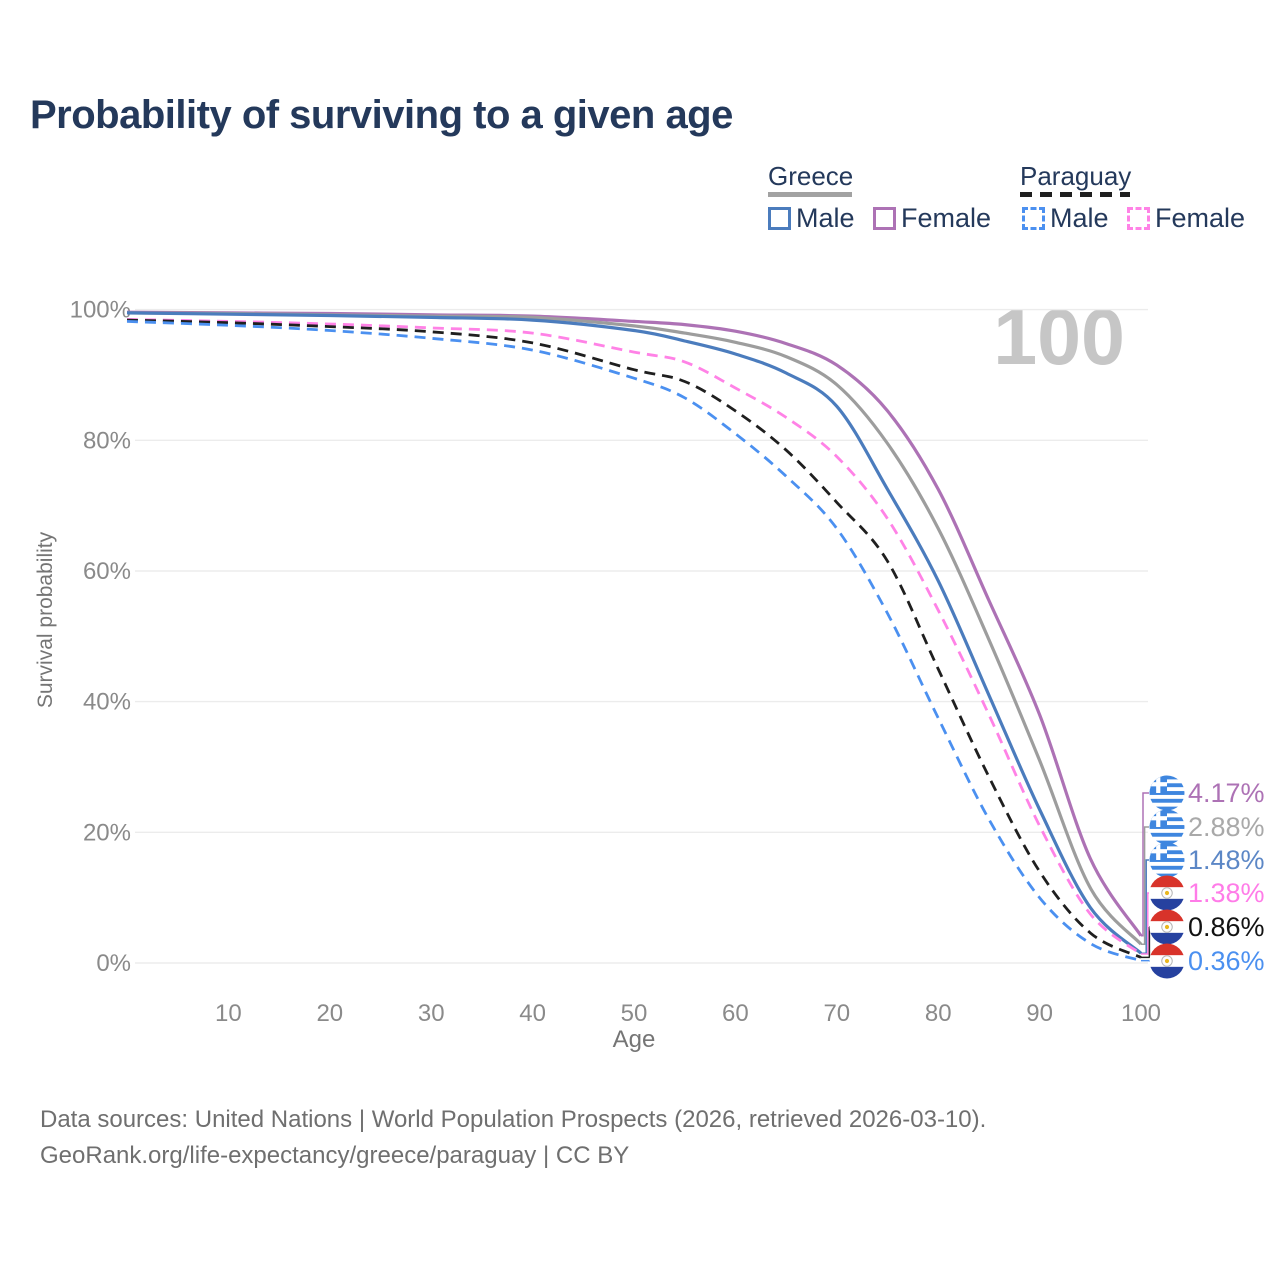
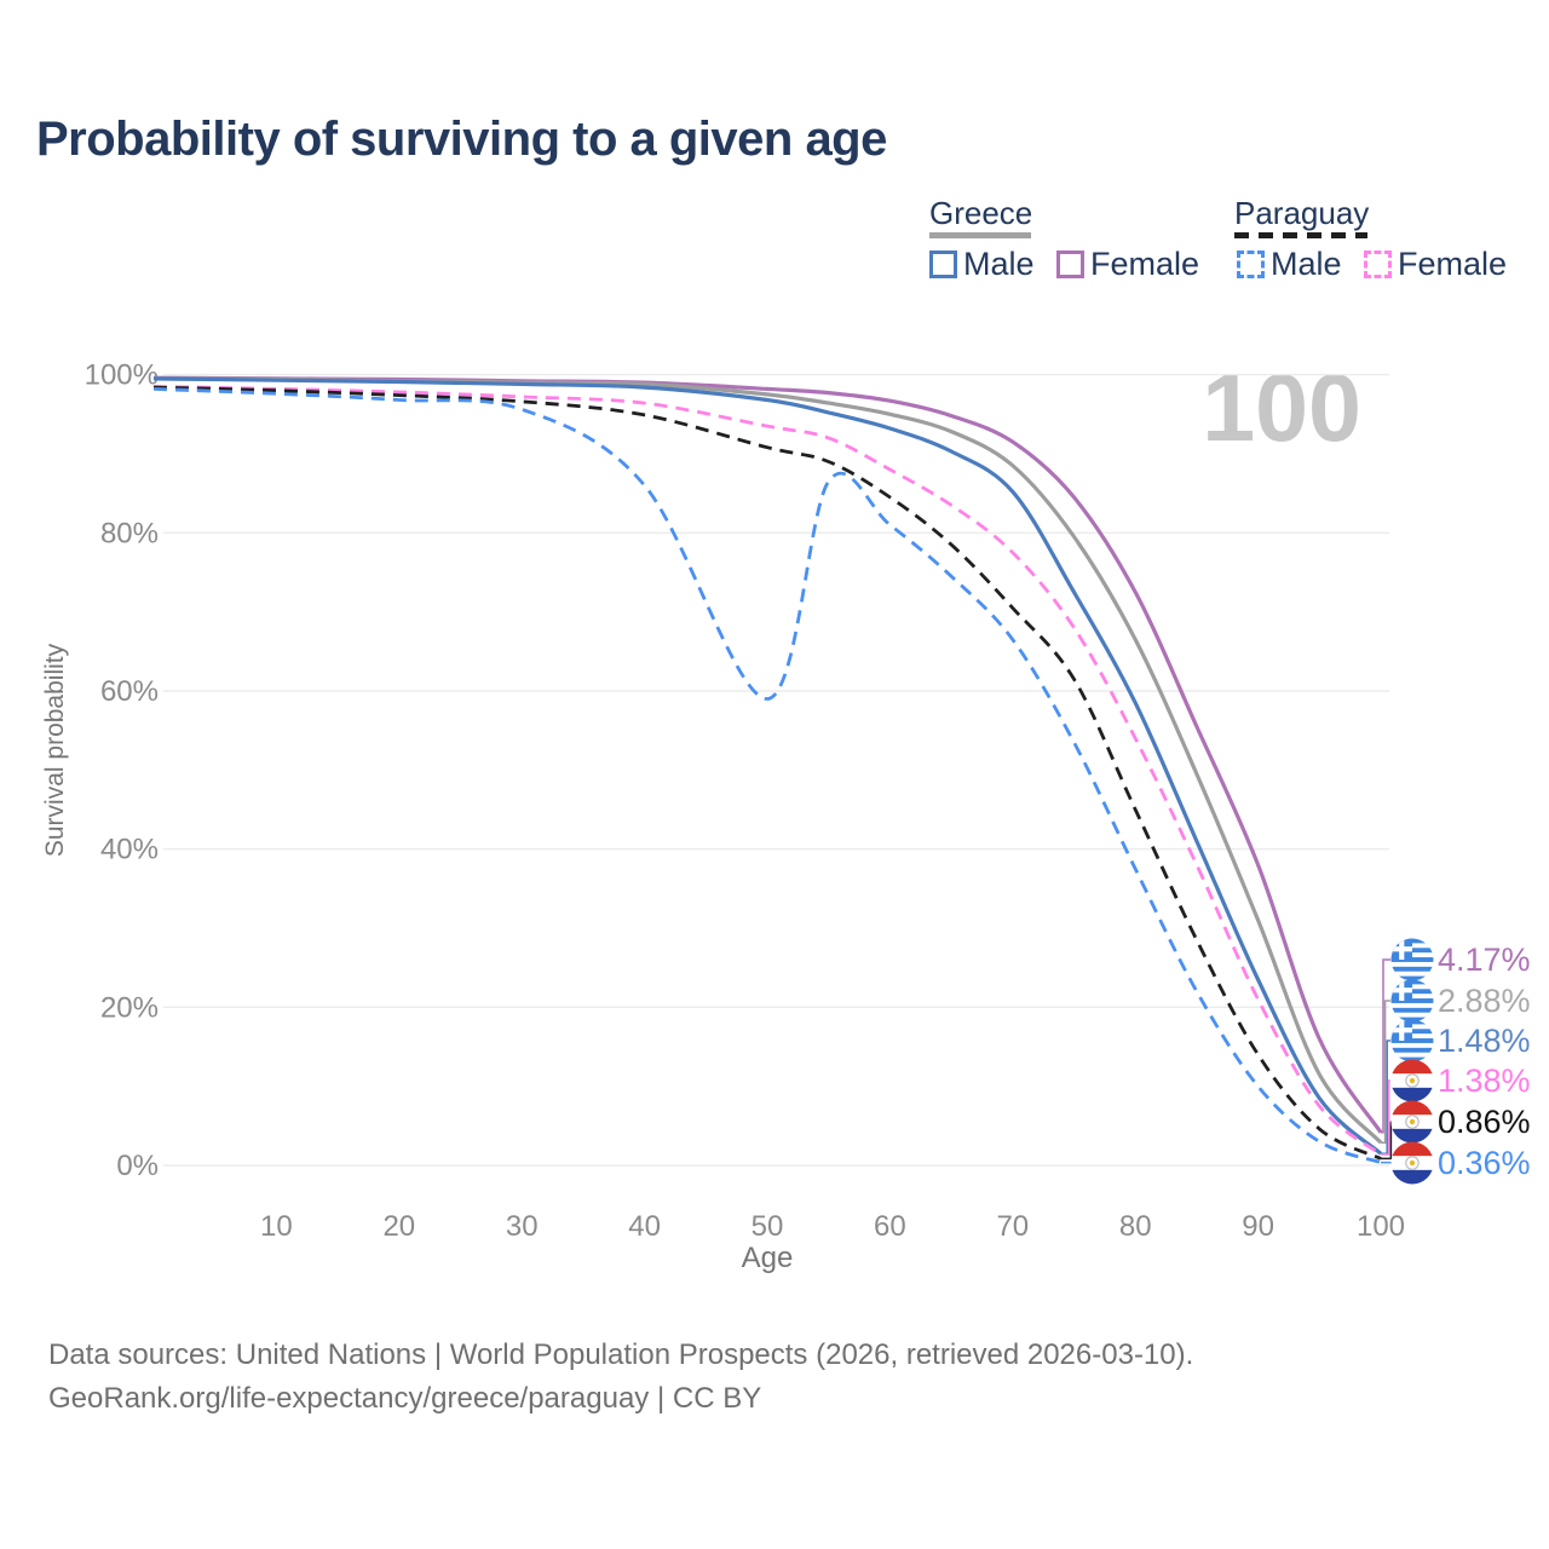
Paraguay Male/40: 94% -> 86%
Paraguay Male/50: 90% -> 59%
